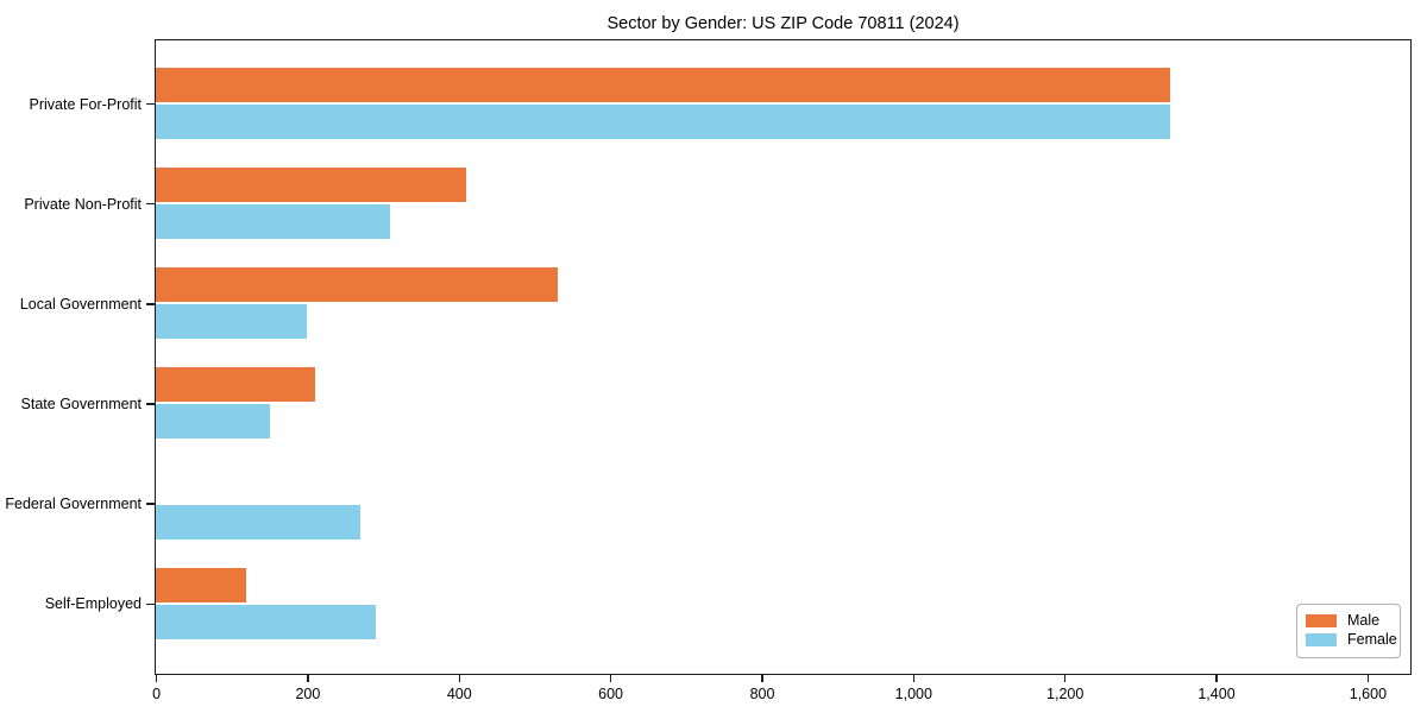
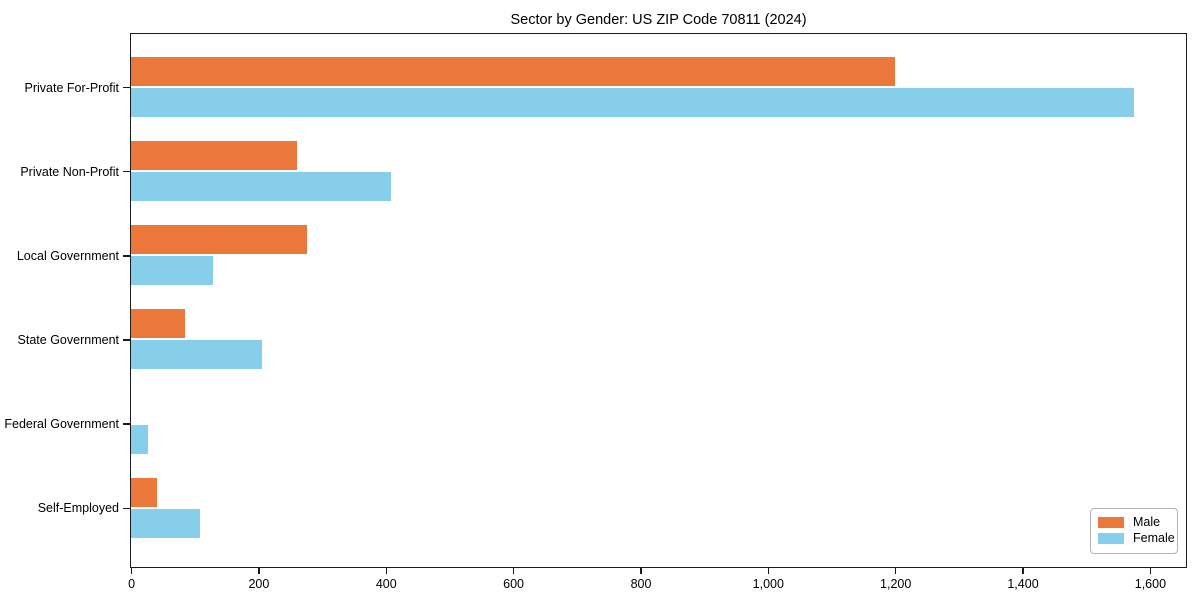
Male/Private For-Profit: 1340 -> 1200
Female/Private For-Profit: 1340 -> 1580
Male/Private Non-Profit: 410 -> 260
Female/Private Non-Profit: 310 -> 410
Male/Local Government: 530 -> 280
Female/Local Government: 200 -> 130
Male/State Government: 210 -> 80
Female/State Government: 150 -> 210
Female/Federal Government: 270 -> 30
Male/Self-Employed: 120 -> 40
Female/Self-Employed: 290 -> 110
